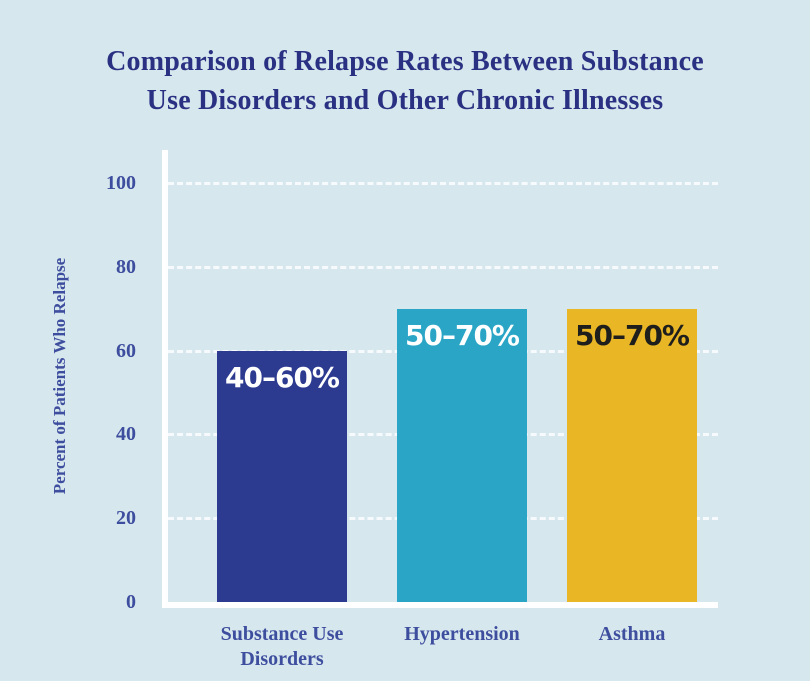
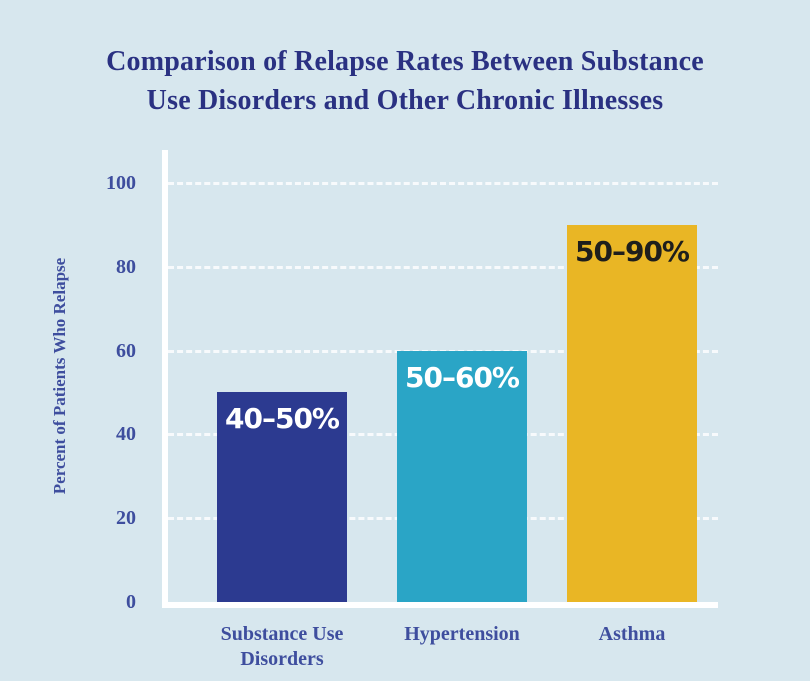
Substance Use Disorders: 60 -> 50
Hypertension: 70 -> 60
Asthma: 70 -> 90
